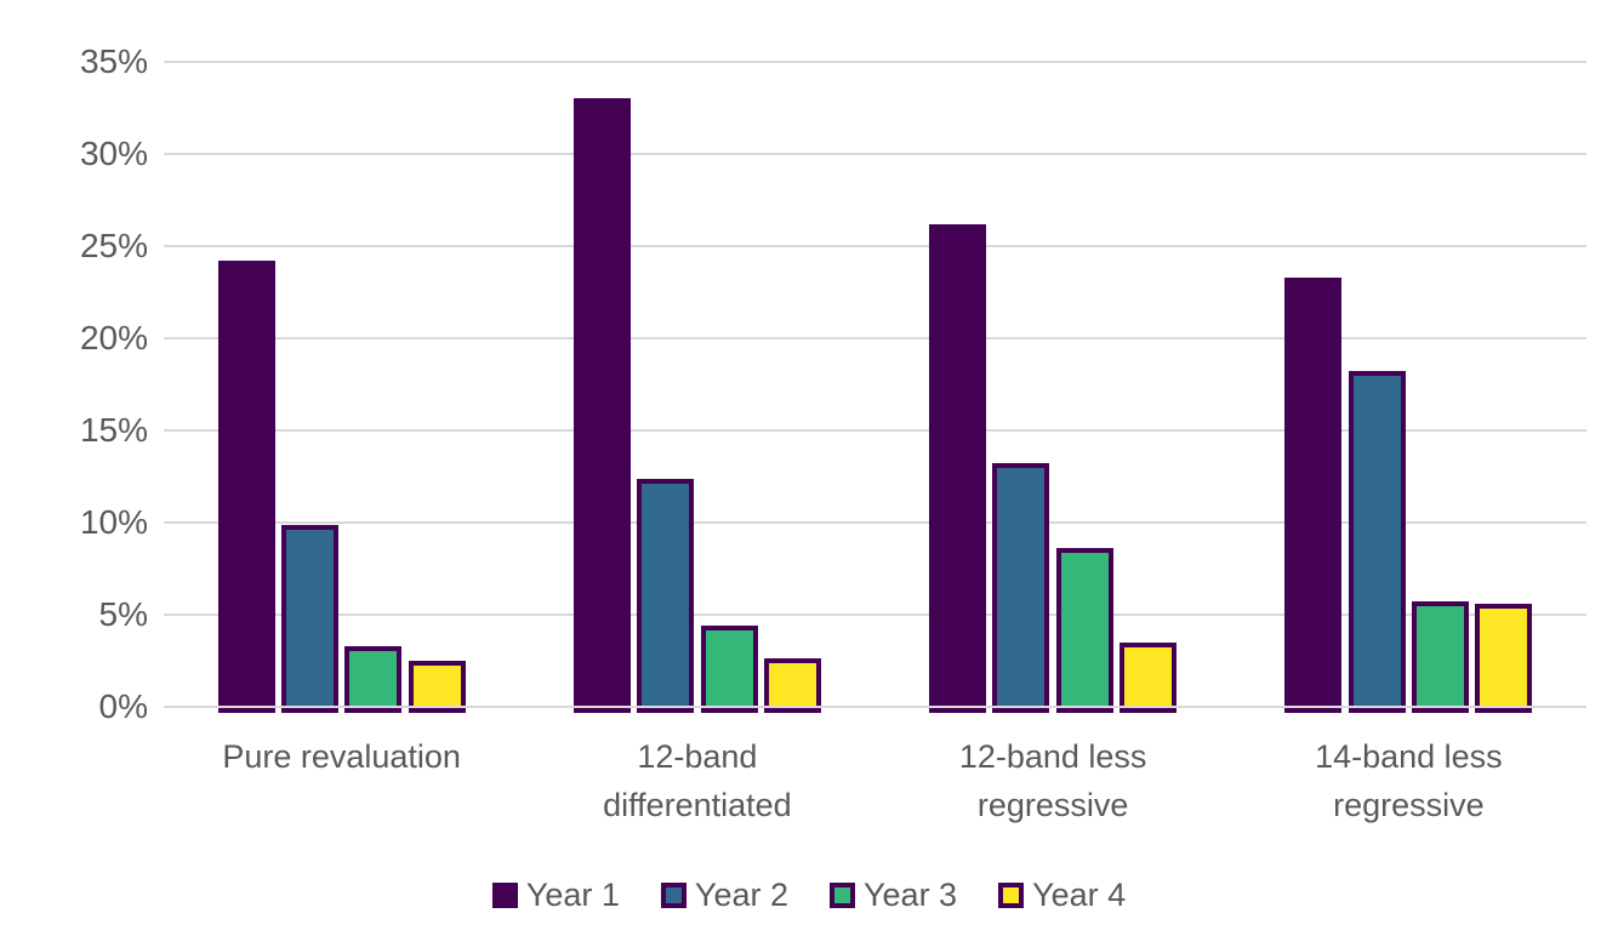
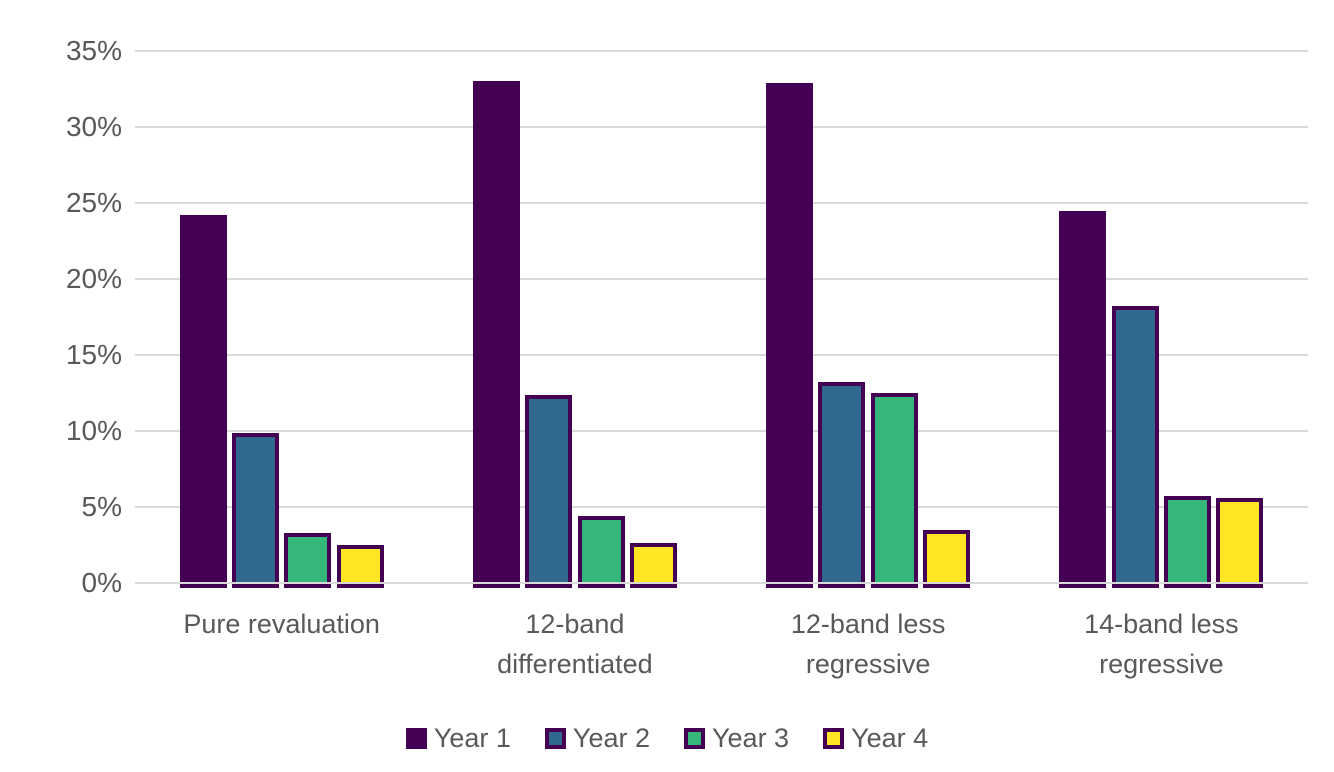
Year 1/12-band less regressive: 26.2% -> 32.9%
Year 3/12-band less regressive: 8.6% -> 12.5%
Year 1/14-band less regressive: 23.3% -> 24.5%
